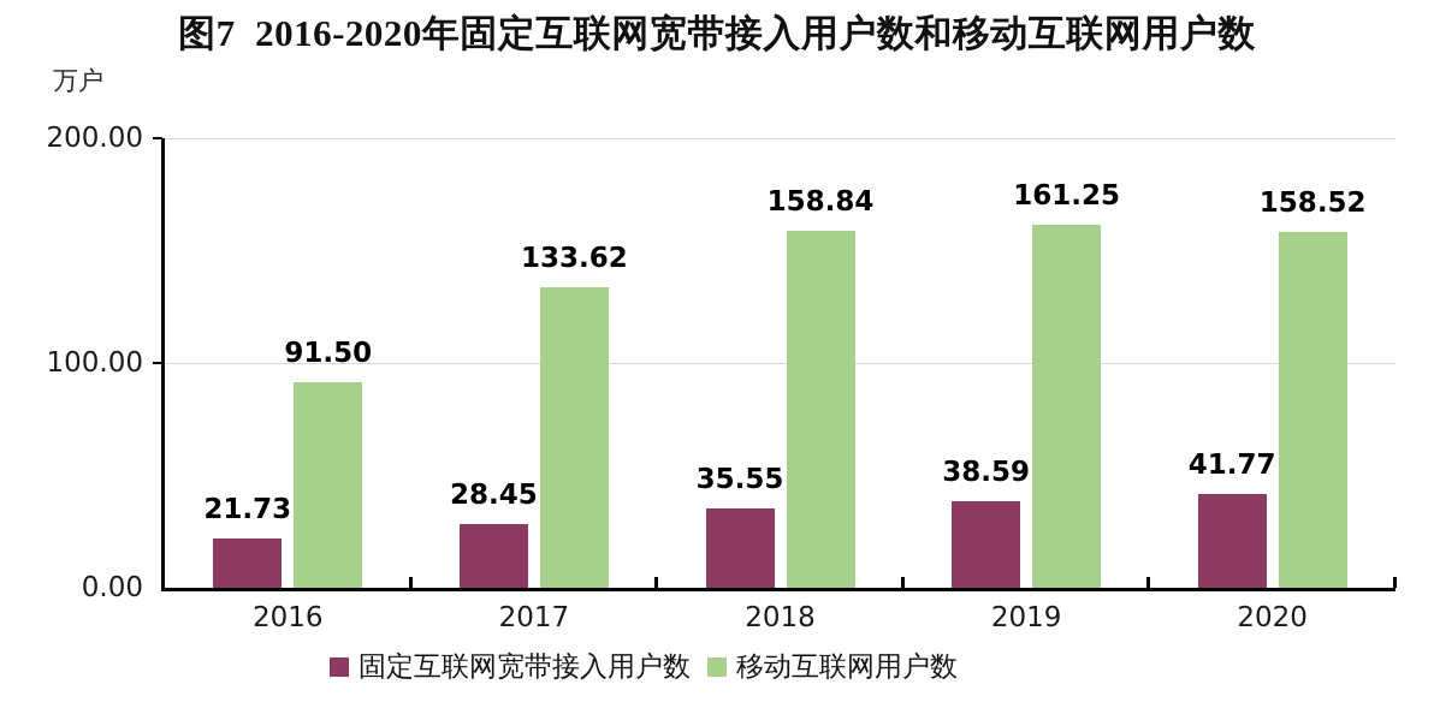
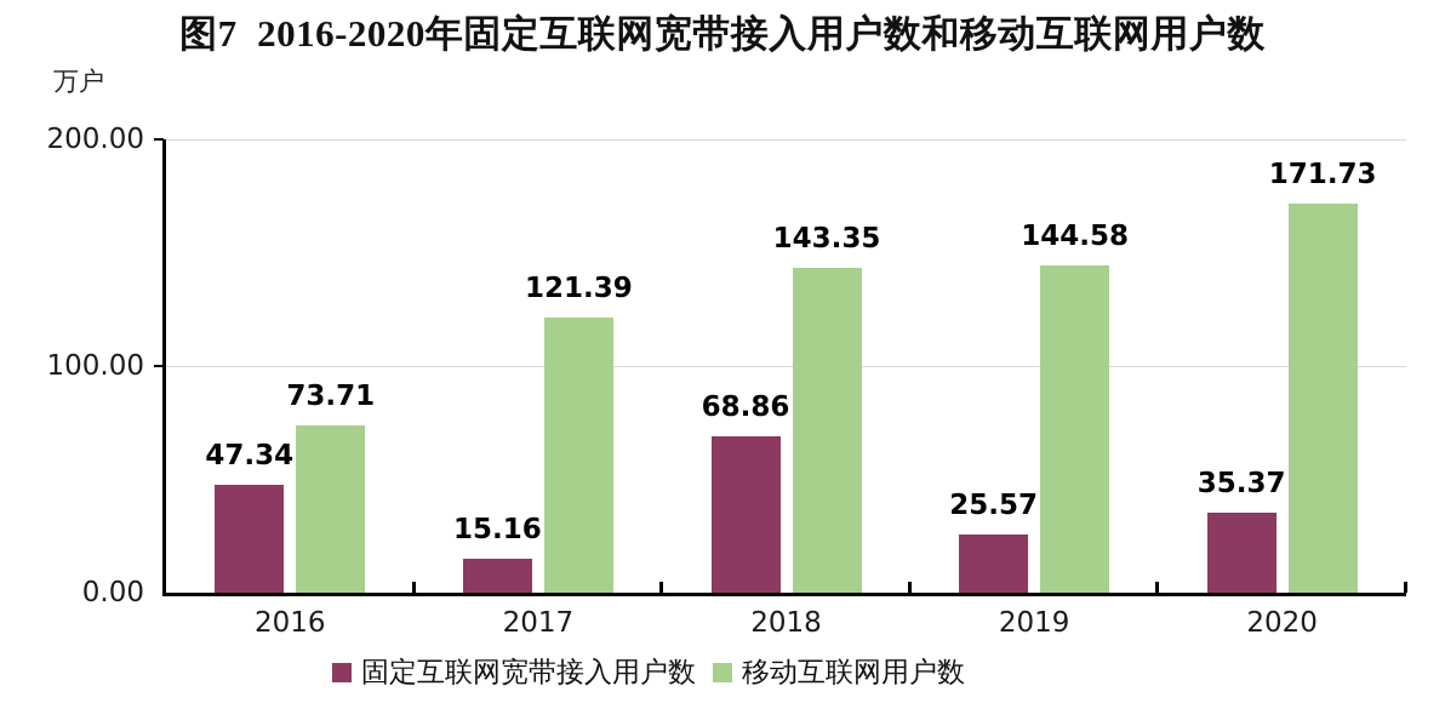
固定互联网宽带接入用户数/2016: 21.73 -> 47.34
移动互联网用户数/2016: 91.50 -> 73.71
固定互联网宽带接入用户数/2017: 28.45 -> 15.16
移动互联网用户数/2017: 133.62 -> 121.39
固定互联网宽带接入用户数/2018: 35.55 -> 68.86
移动互联网用户数/2018: 158.84 -> 143.35
固定互联网宽带接入用户数/2019: 38.59 -> 25.57
移动互联网用户数/2019: 161.25 -> 144.58
固定互联网宽带接入用户数/2020: 41.77 -> 35.37
移动互联网用户数/2020: 158.52 -> 171.73
